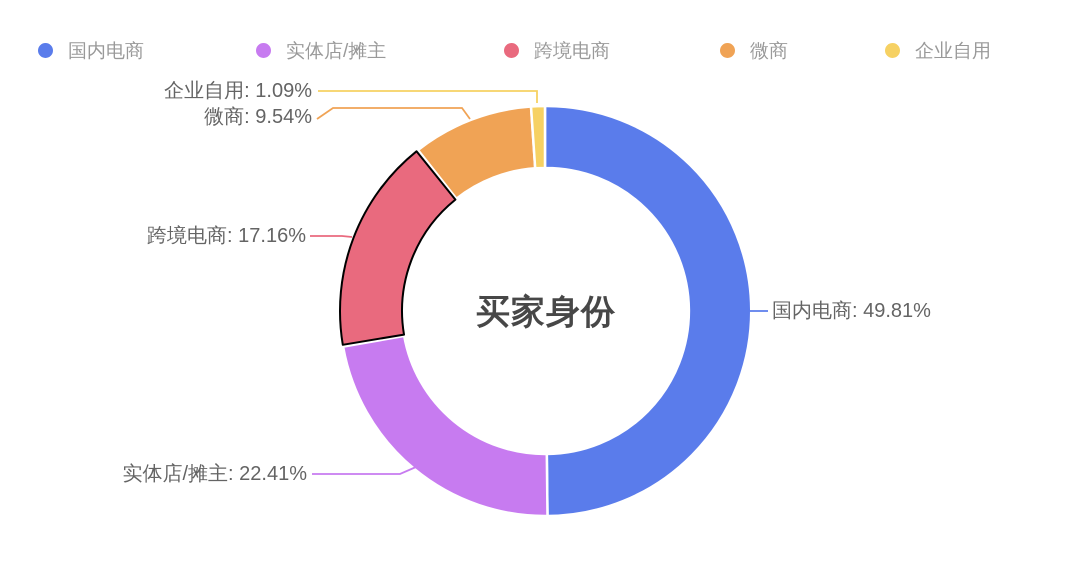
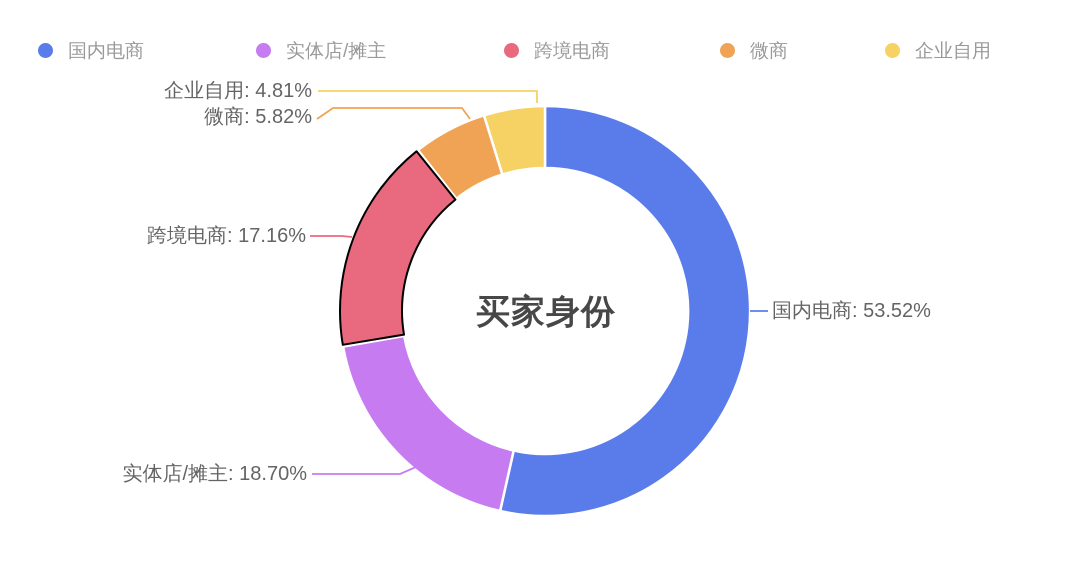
国内电商: 49.81% -> 53.52%
实体店/摊主: 22.41% -> 18.70%
微商: 9.54% -> 5.82%
企业自用: 1.09% -> 4.81%
